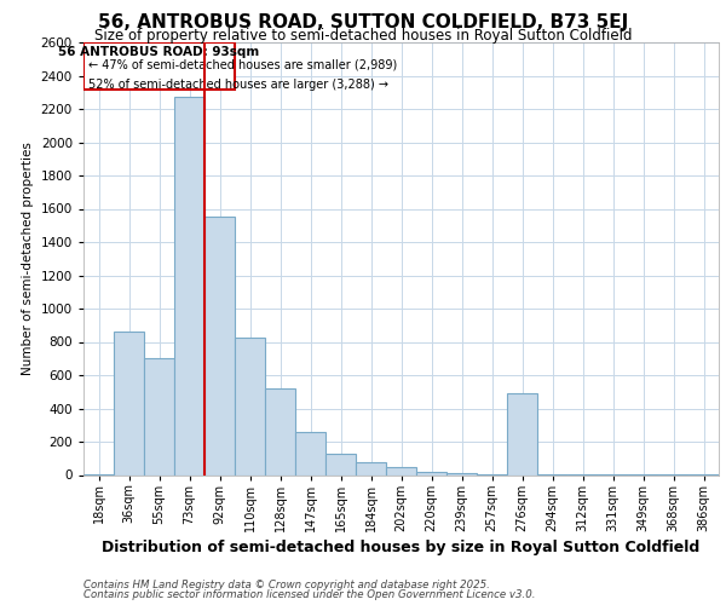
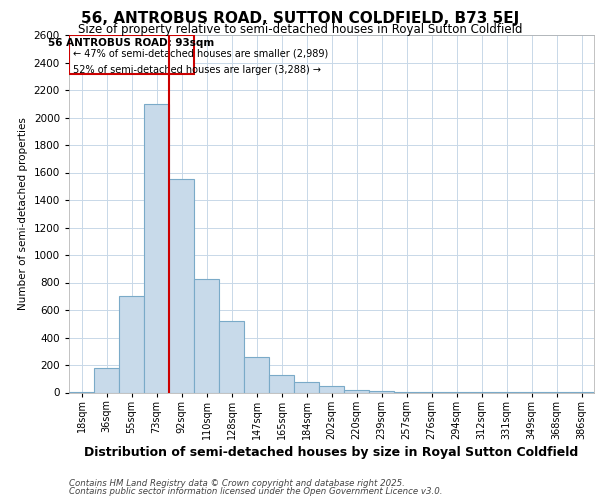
36sqm: 860 -> 180
73sqm: 2270 -> 2100
276sqm: 490 -> 0
